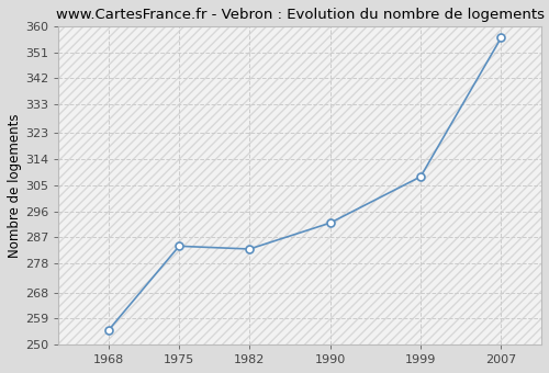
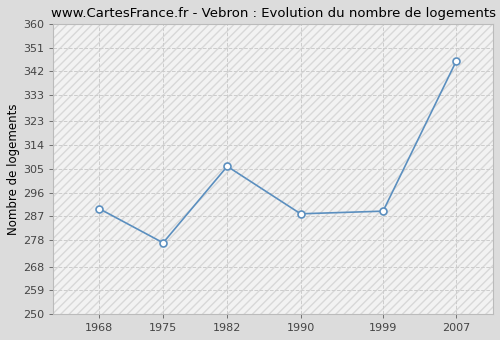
1968: 255 -> 290
1975: 284 -> 277
1982: 283 -> 306
1990: 292 -> 288
1999: 308 -> 289
2007: 356 -> 346
